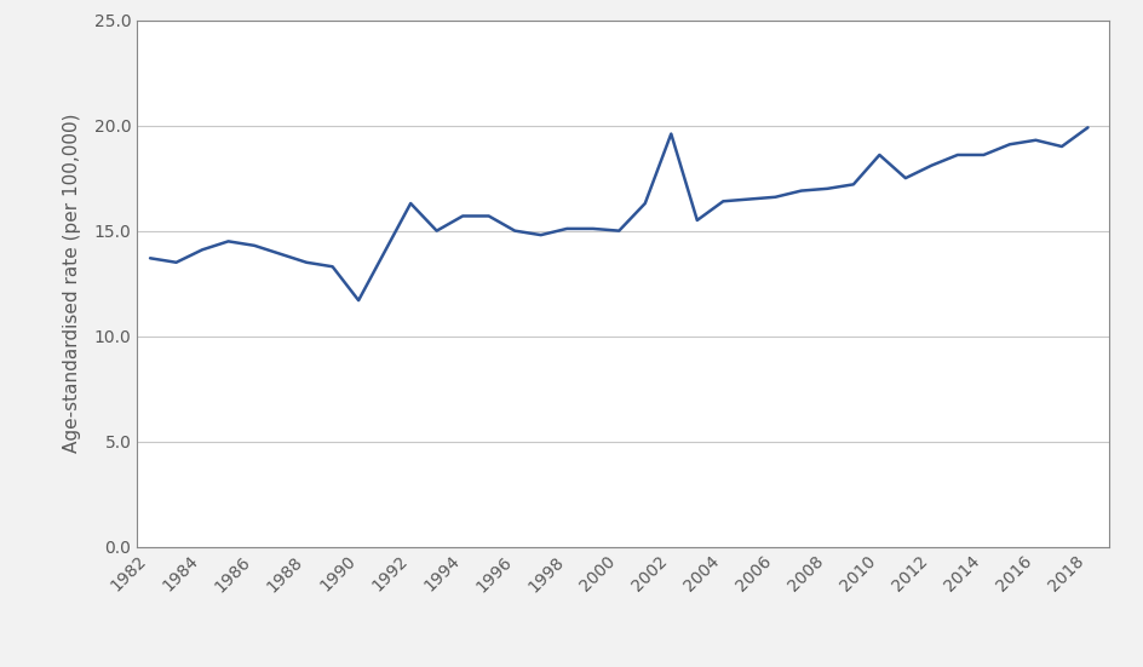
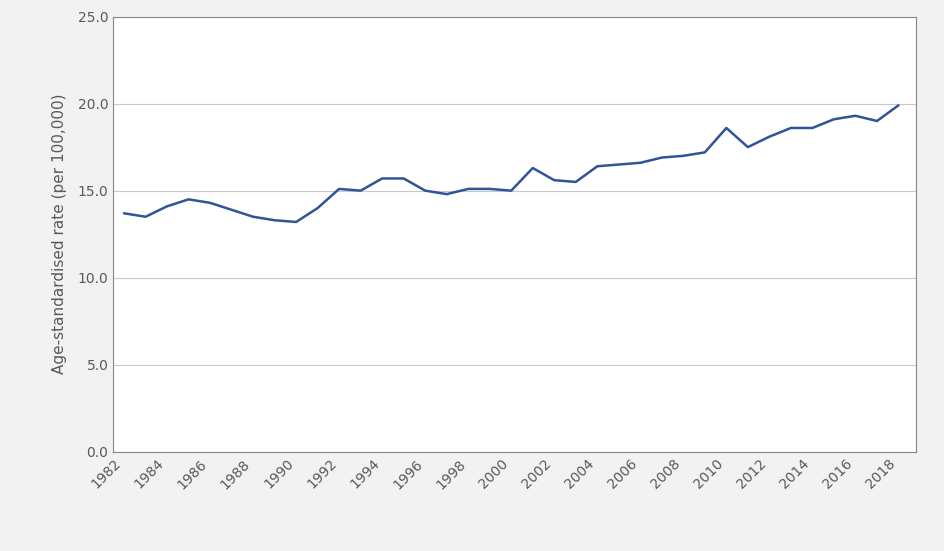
1990: 11.7 -> 13.2
1992: 16.3 -> 15.1
2002: 19.6 -> 15.6
